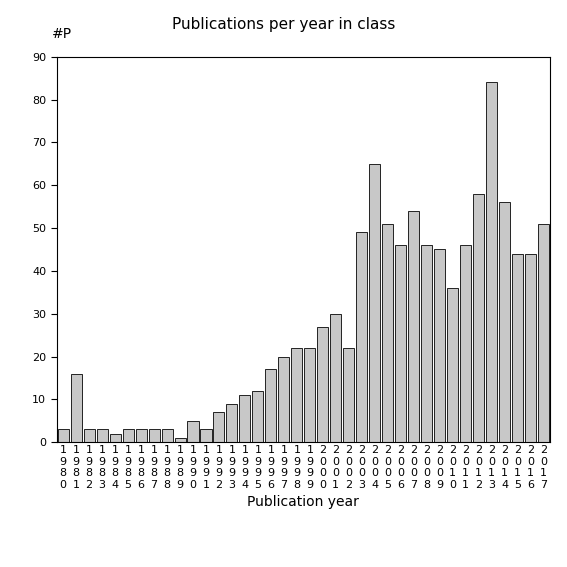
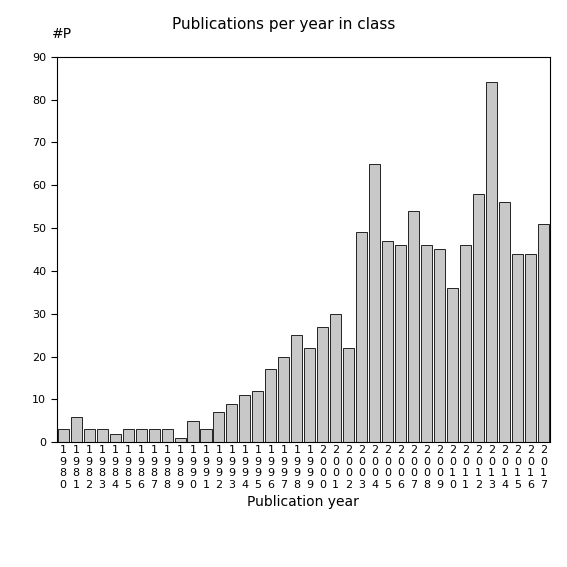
1 9 8 1: 16 -> 6
1 9 9 8: 22 -> 25
2 0 0 5: 51 -> 47
